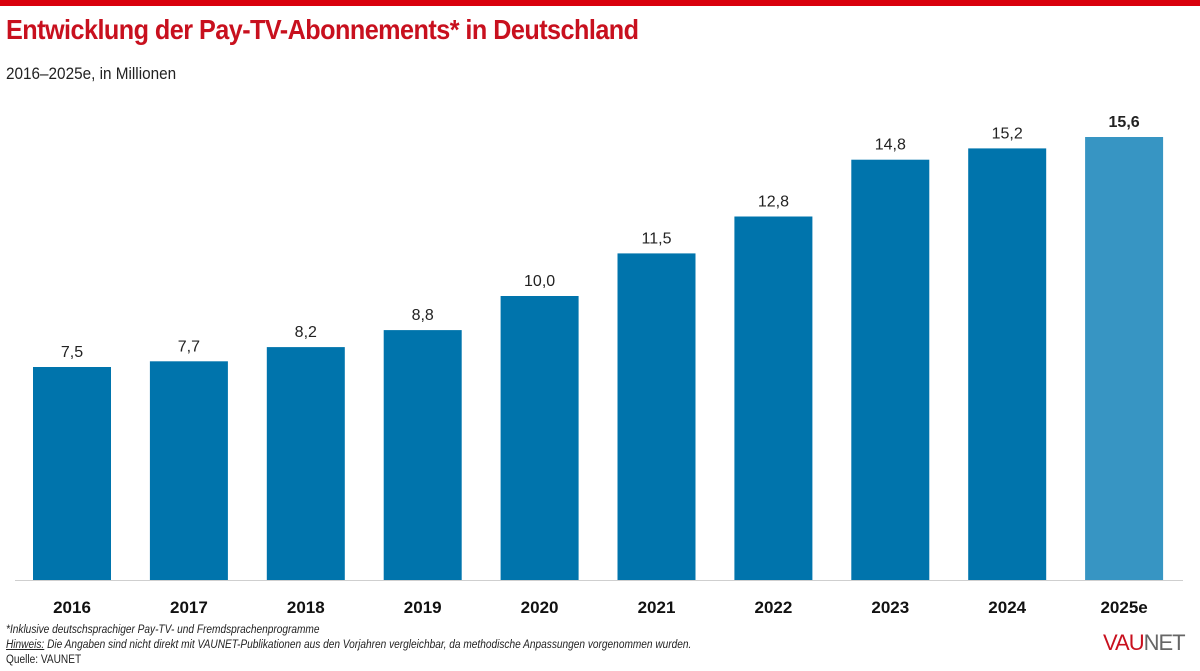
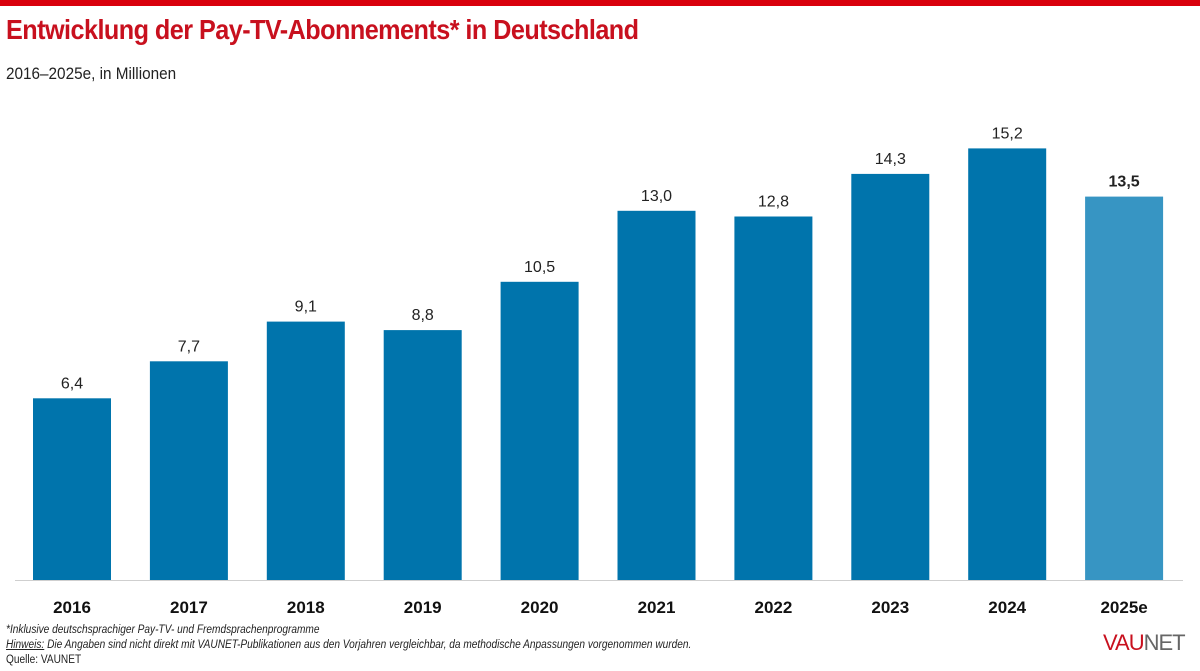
2016: 7,5 -> 6,4
2018: 8,2 -> 9,1
2020: 10,0 -> 10,5
2021: 11,5 -> 13,0
2023: 14,8 -> 14,3
2025e: 15,6 -> 13,5
